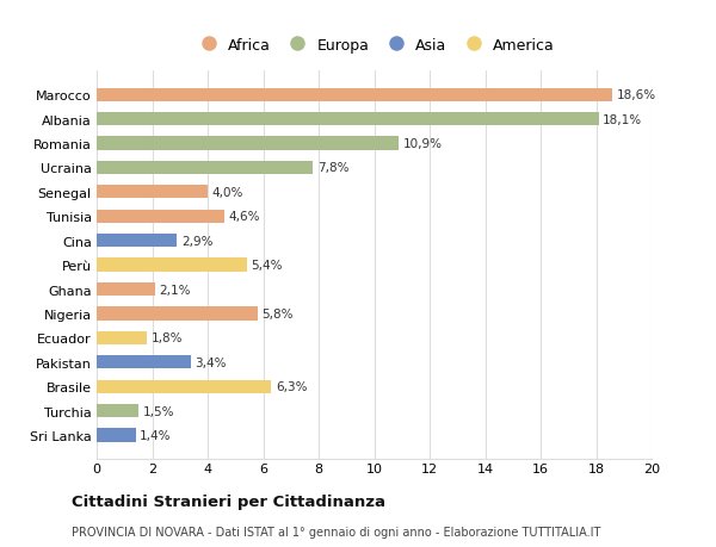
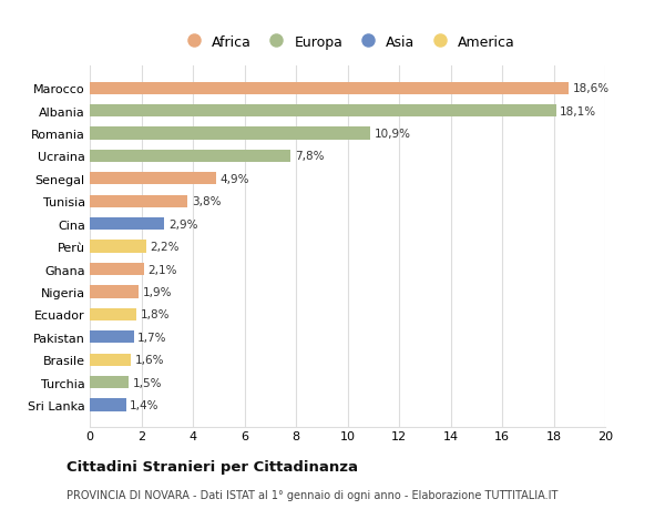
Senegal: 4,0% -> 4,9%
Tunisia: 4,6% -> 3,8%
Perù: 5,4% -> 2,2%
Nigeria: 5,8% -> 1,9%
Pakistan: 3,4% -> 1,7%
Brasile: 6,3% -> 1,6%
